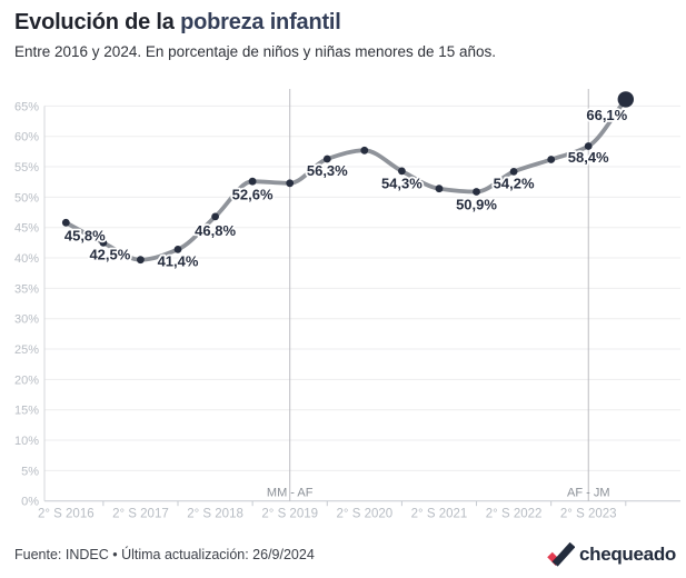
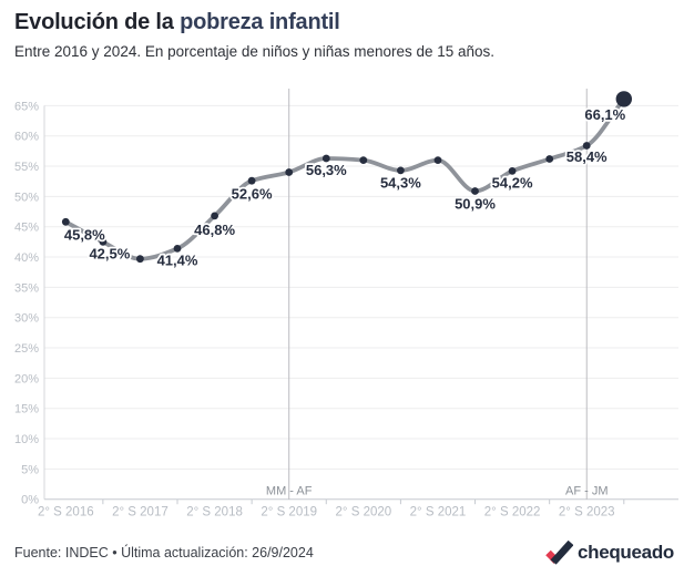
2° S 2019: 52% -> 54%
2° S 2020: 58% -> 56%
2° S 2021: 51% -> 56%
